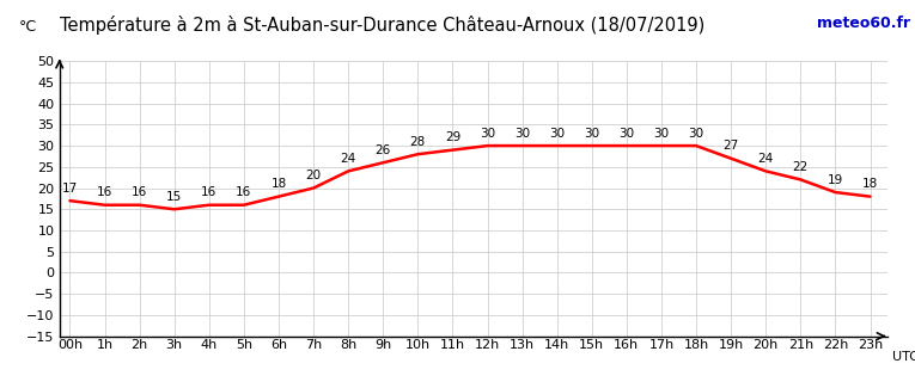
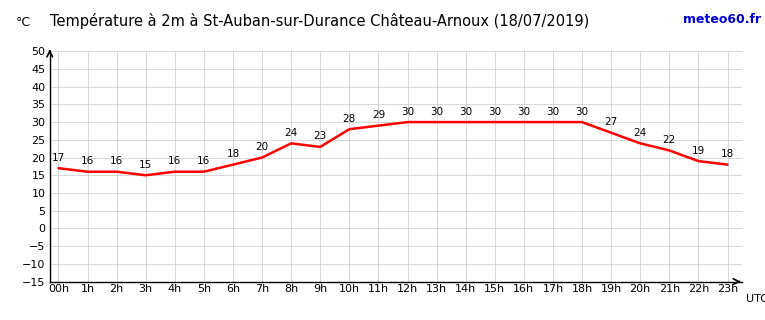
9h: 26 -> 23
